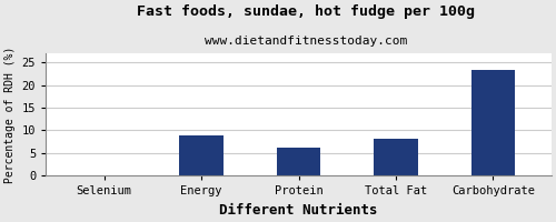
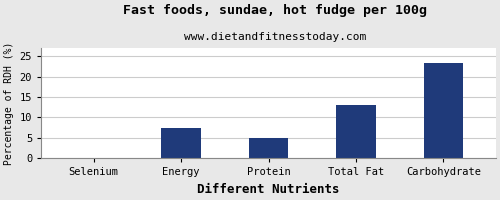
Energy: 9.0 -> 7.5
Protein: 6.3 -> 5.0
Total Fat: 8.1 -> 13.0
